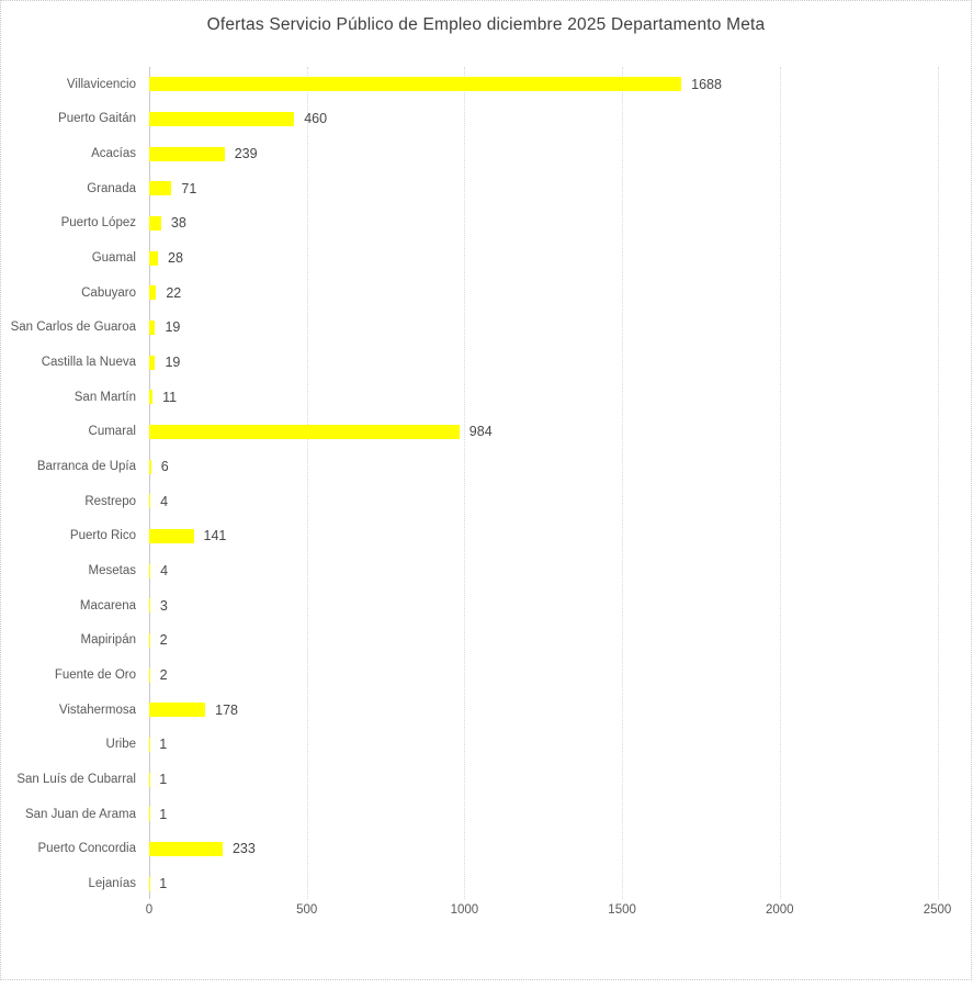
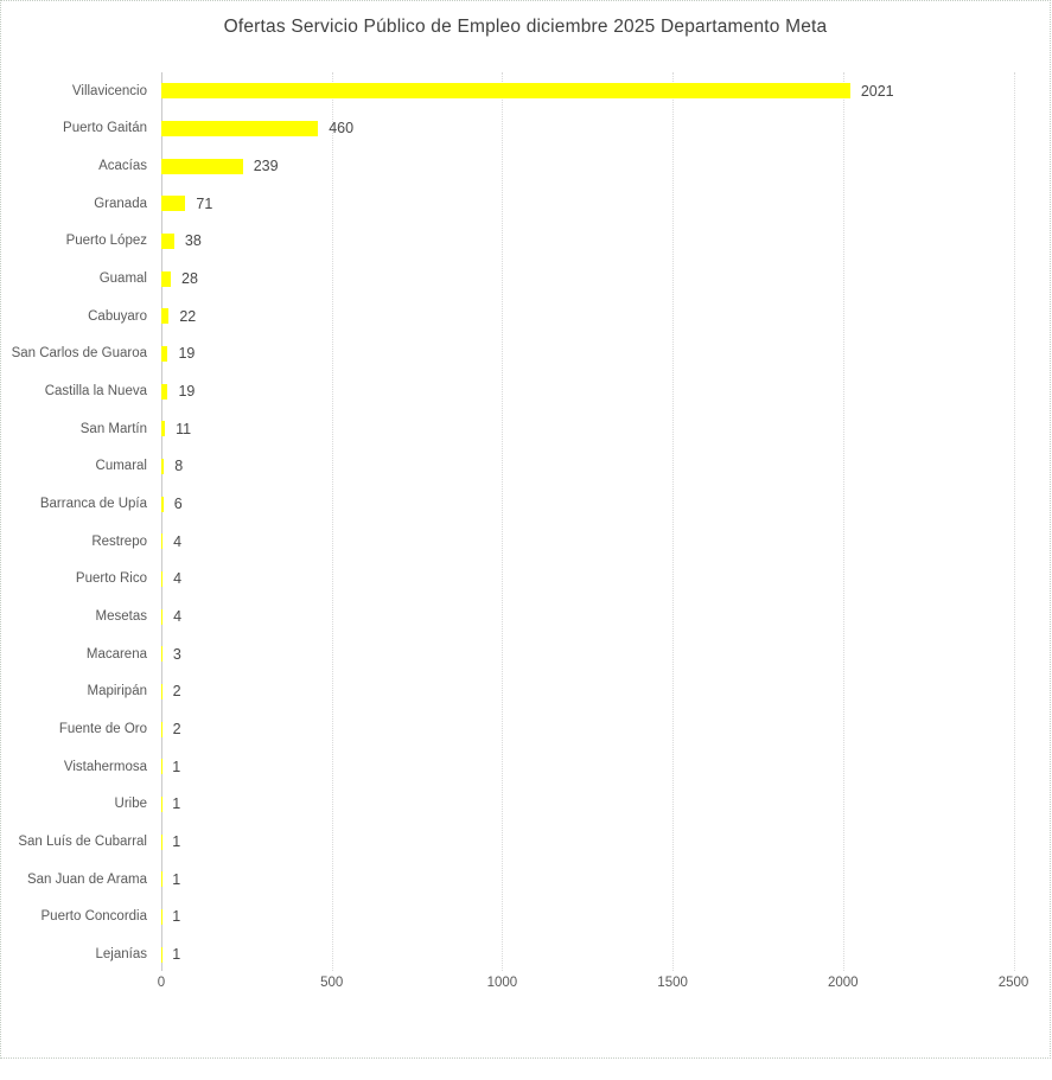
Villavicencio: 1688 -> 2021
Cumaral: 984 -> 8
Puerto Rico: 141 -> 4
Vistahermosa: 178 -> 1
Puerto Concordia: 233 -> 1
